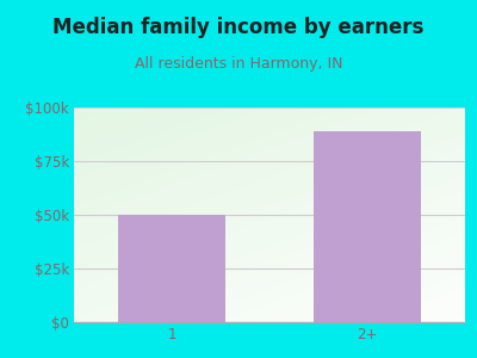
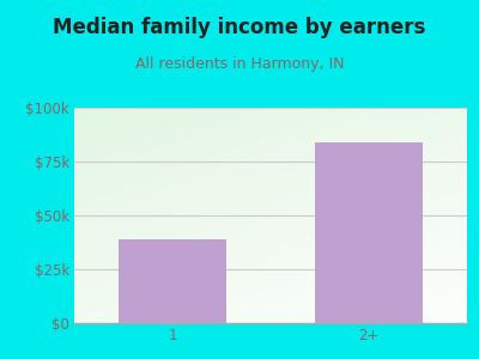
1: $50k -> $39k
2+: $89k -> $84k
